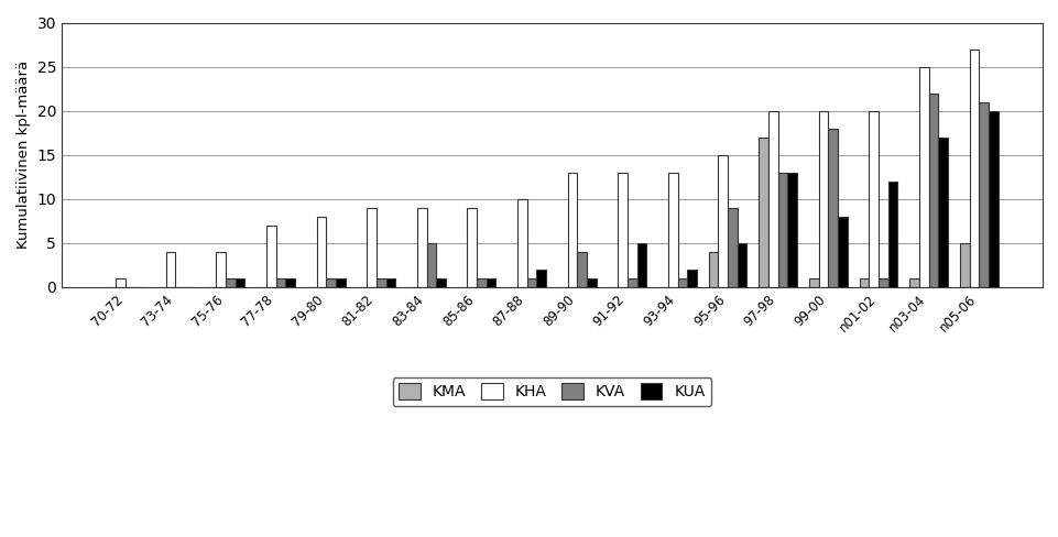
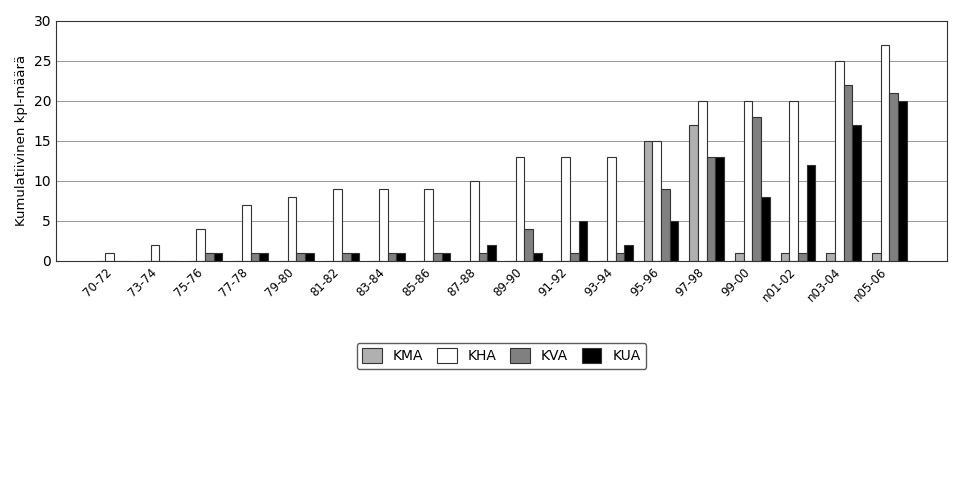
KHA/73-74: 4 -> 2
KVA/83-84: 5 -> 1
KMA/95-96: 4 -> 15
KMA/n05-06: 5 -> 1
